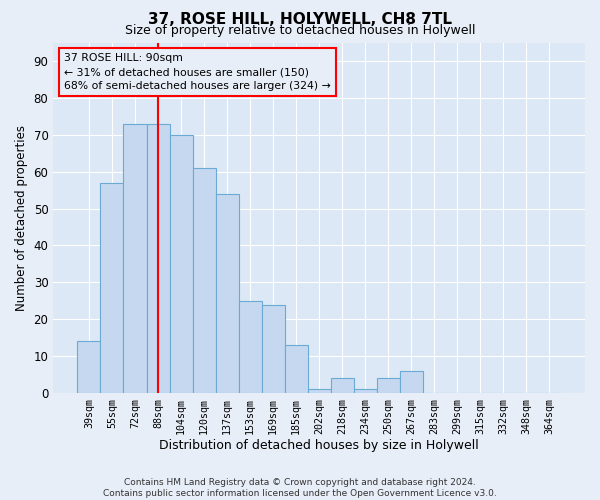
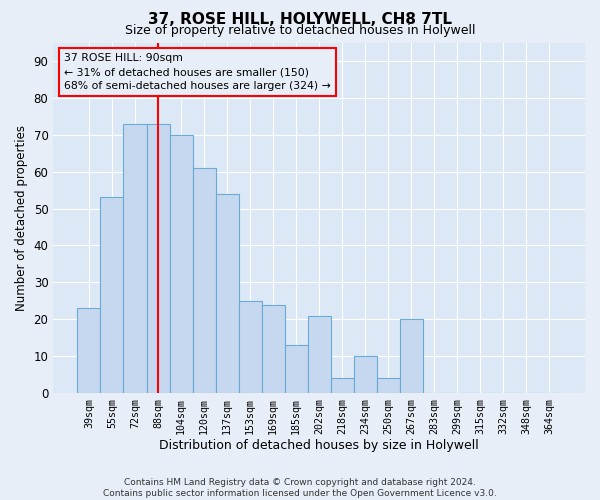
39sqm: 14 -> 23
55sqm: 57 -> 53
202sqm: 1 -> 21
234sqm: 1 -> 10
267sqm: 6 -> 20
